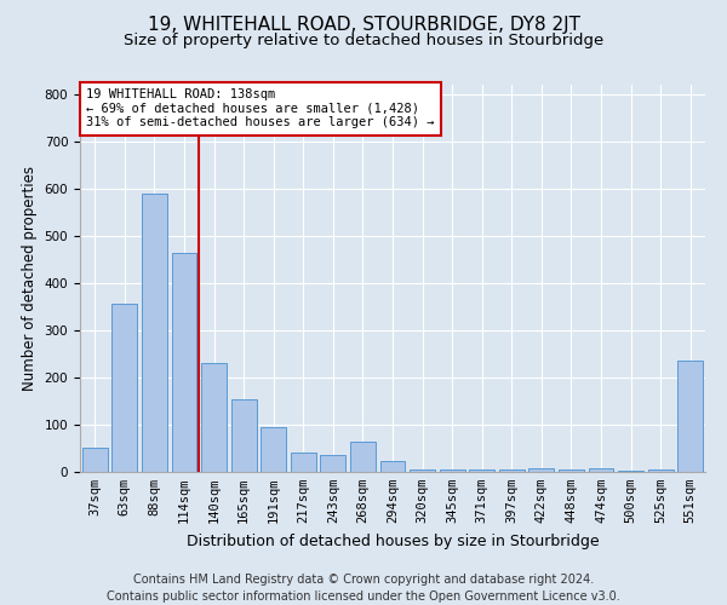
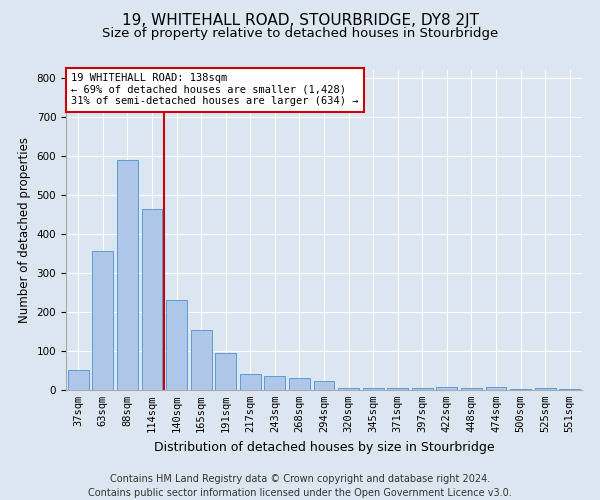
268sqm: 65 -> 30
551sqm: 235 -> 3
